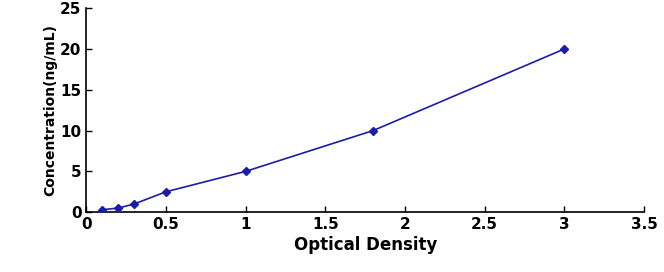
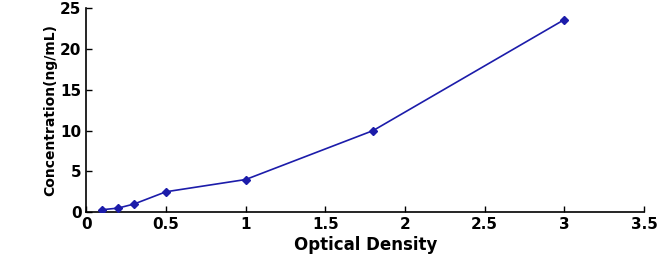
1: 5.0 -> 4.0
3: 20.0 -> 23.6
